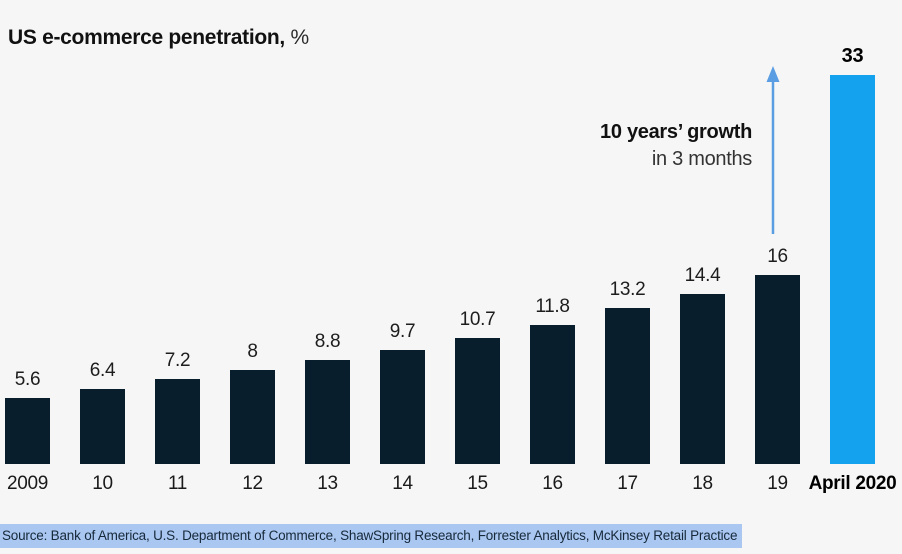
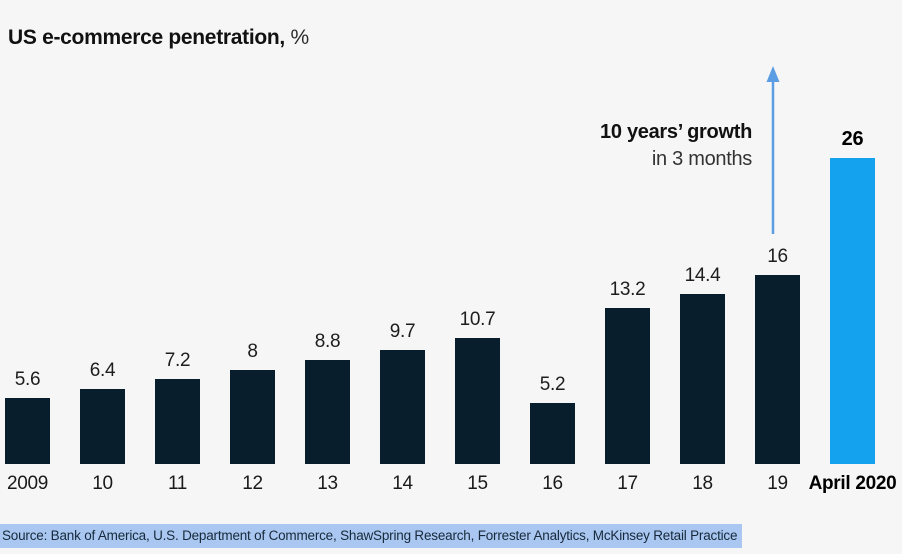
16: 11.8 -> 5.2
April 2020: 33 -> 26
